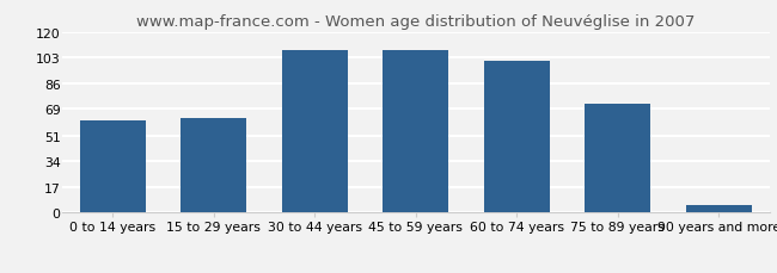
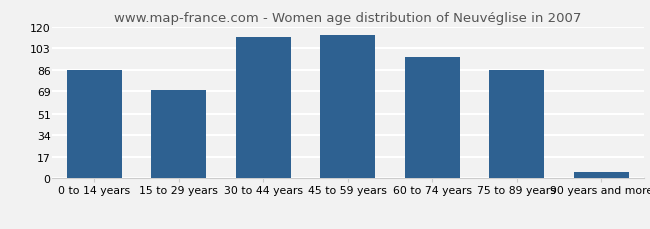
0 to 14 years: 61 -> 86
15 to 29 years: 63 -> 70
30 to 44 years: 108 -> 112
45 to 59 years: 108 -> 113
60 to 74 years: 101 -> 96
75 to 89 years: 72 -> 86
